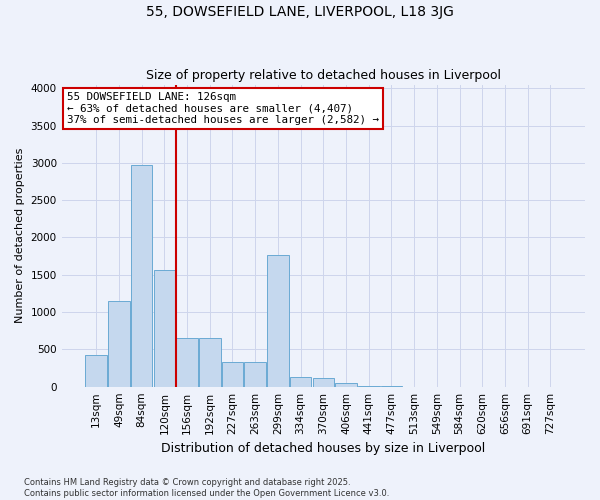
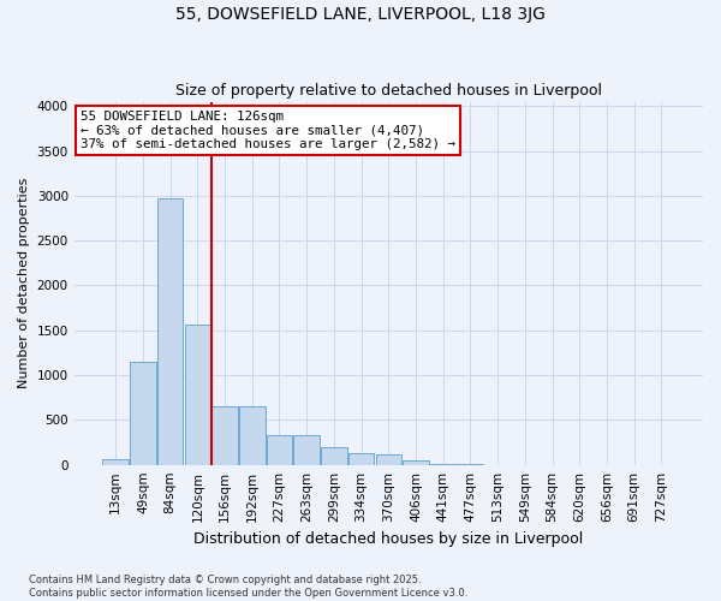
13sqm: 420 -> 60
299sqm: 1760 -> 200
